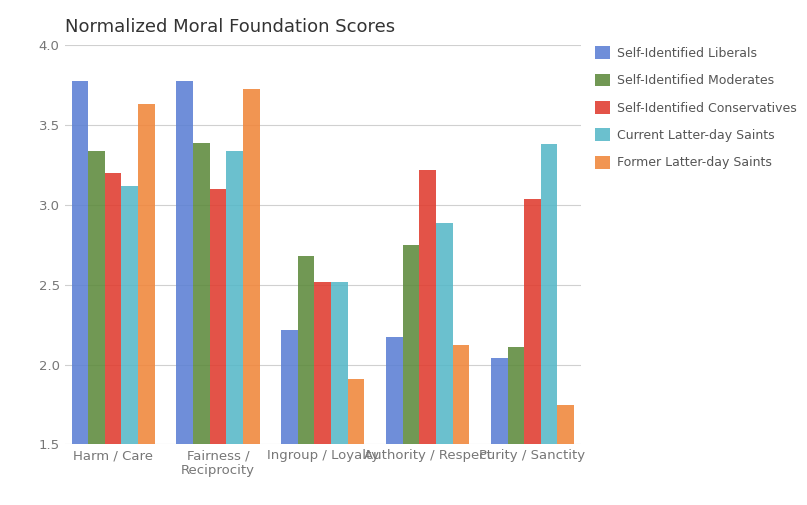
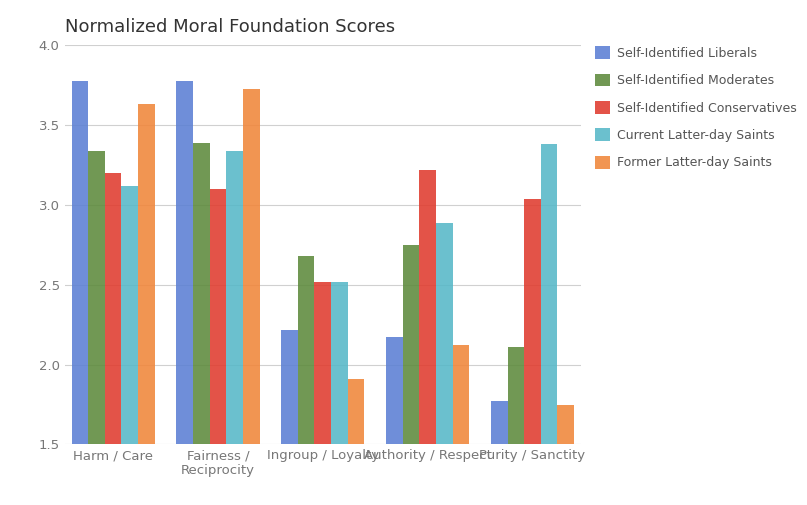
Self-Identified Liberals/Purity / Sanctity: 2.04 -> 1.77
